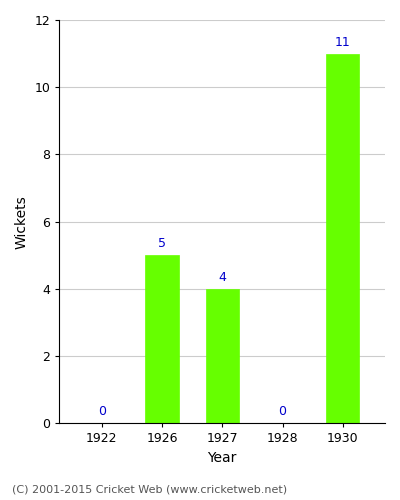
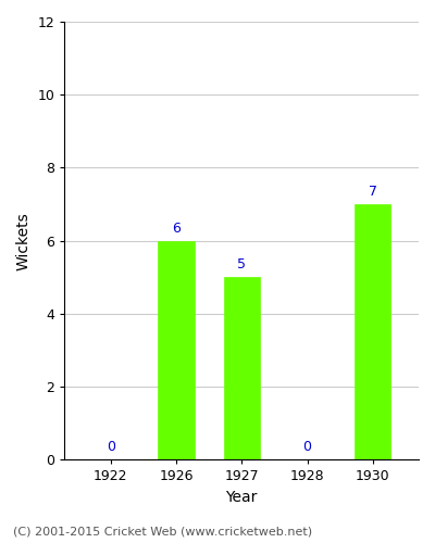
1926: 5 -> 6
1927: 4 -> 5
1930: 11 -> 7
